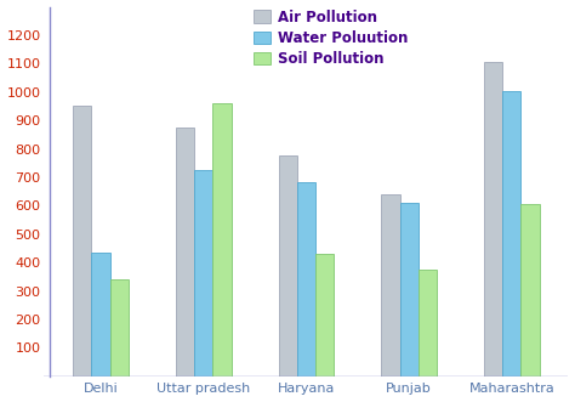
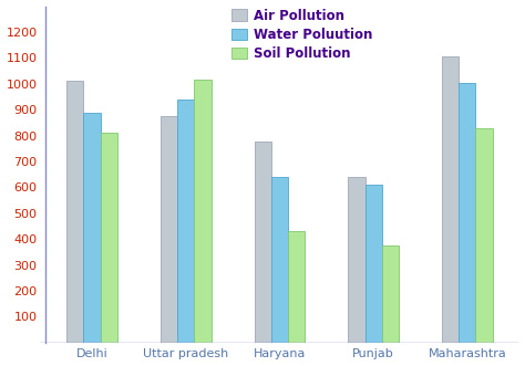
Air Pollution/Delhi: 950 -> 1010
Water Poluution/Delhi: 435 -> 890
Soil Pollution/Delhi: 340 -> 810
Water Poluution/Uttar pradesh: 725 -> 940
Soil Pollution/Uttar pradesh: 960 -> 1015
Water Poluution/Haryana: 685 -> 640
Soil Pollution/Maharashtra: 605 -> 830
